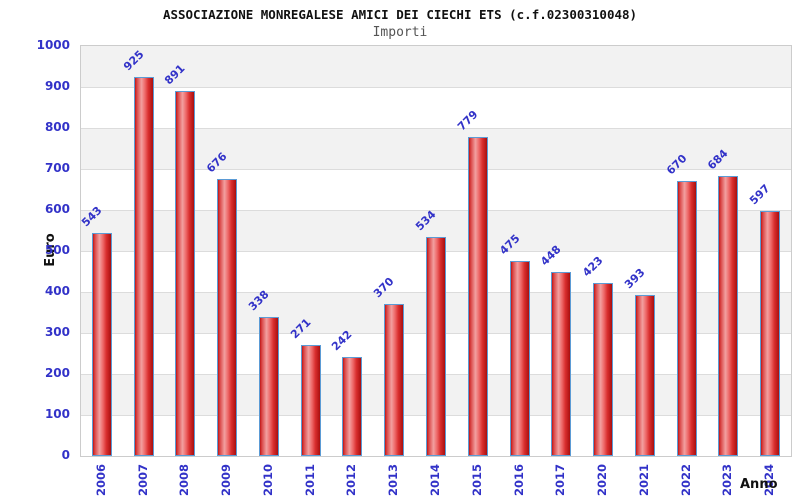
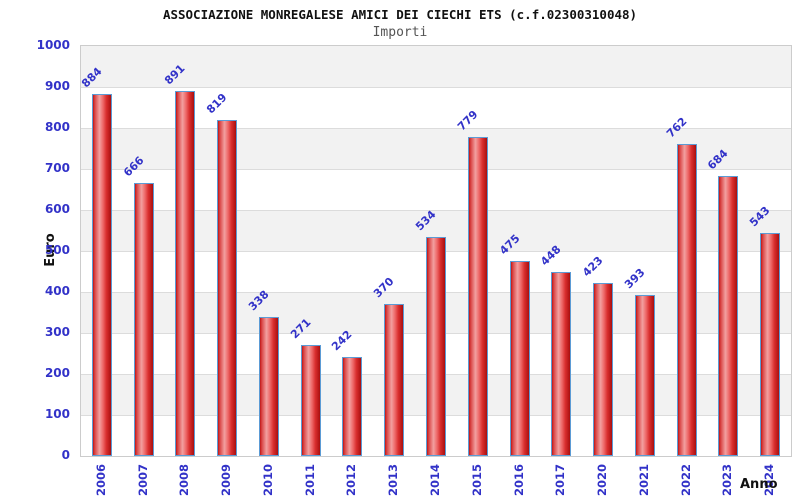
2006: 543 -> 884
2007: 925 -> 666
2009: 676 -> 819
2022: 670 -> 762
2024: 597 -> 543
